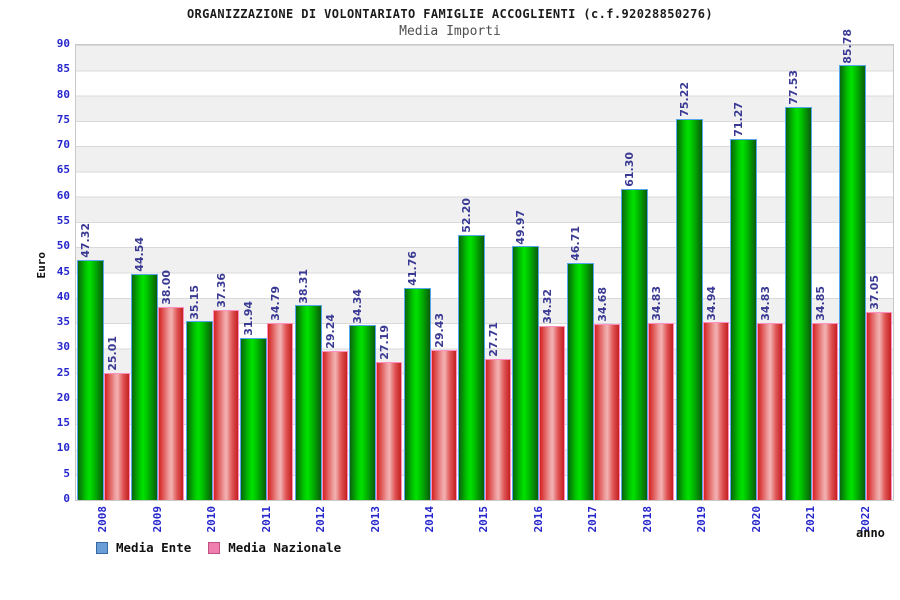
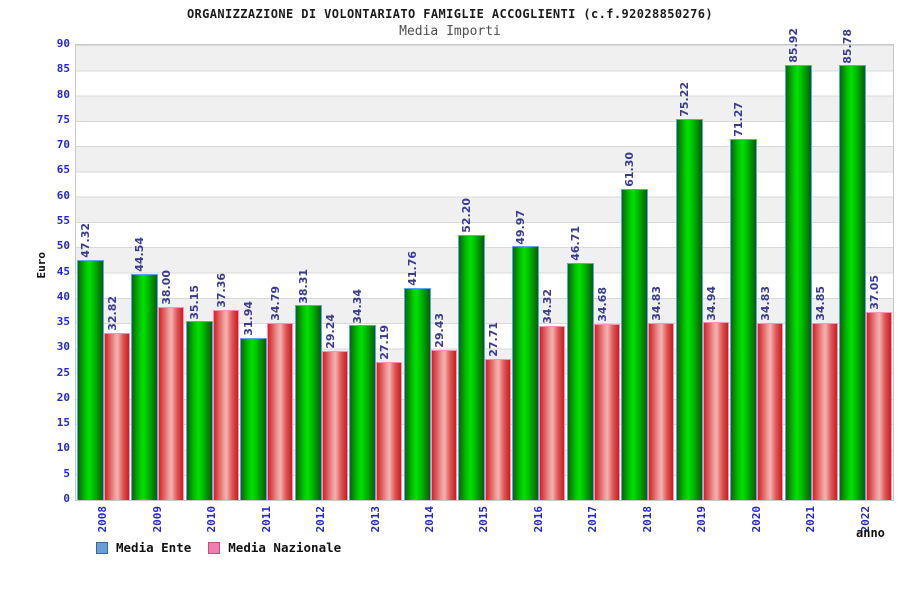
Media Nazionale/2008: 25.01 -> 32.82
Media Ente/2021: 77.53 -> 85.92
